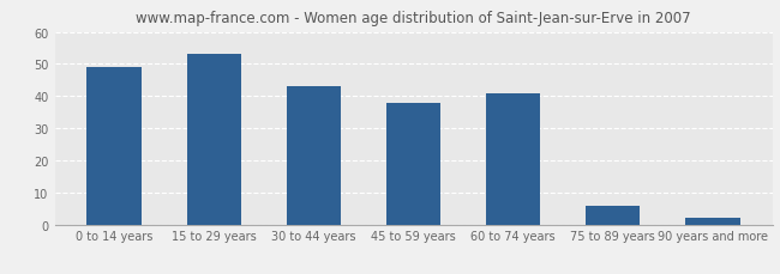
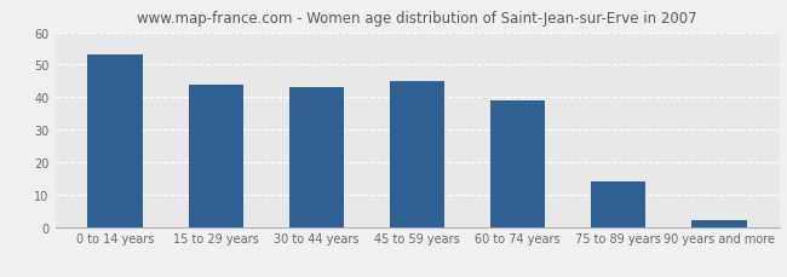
0 to 14 years: 49 -> 53
15 to 29 years: 53 -> 44
45 to 59 years: 38 -> 45
60 to 74 years: 41 -> 39
75 to 89 years: 6 -> 14
